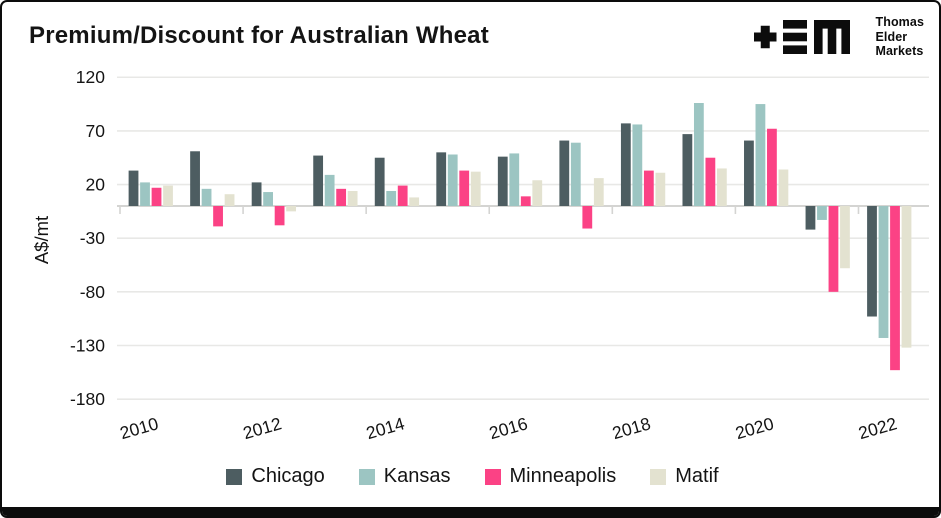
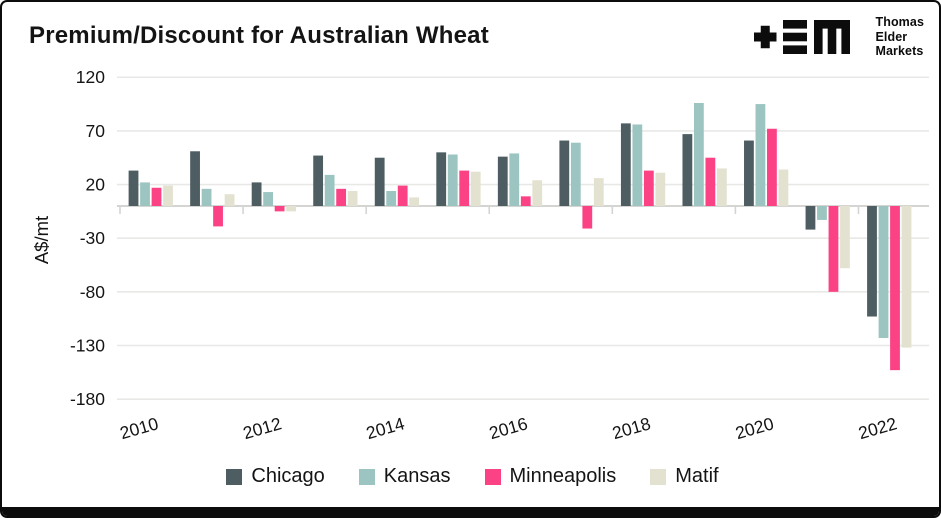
Minneapolis/2012: -18 -> -5
